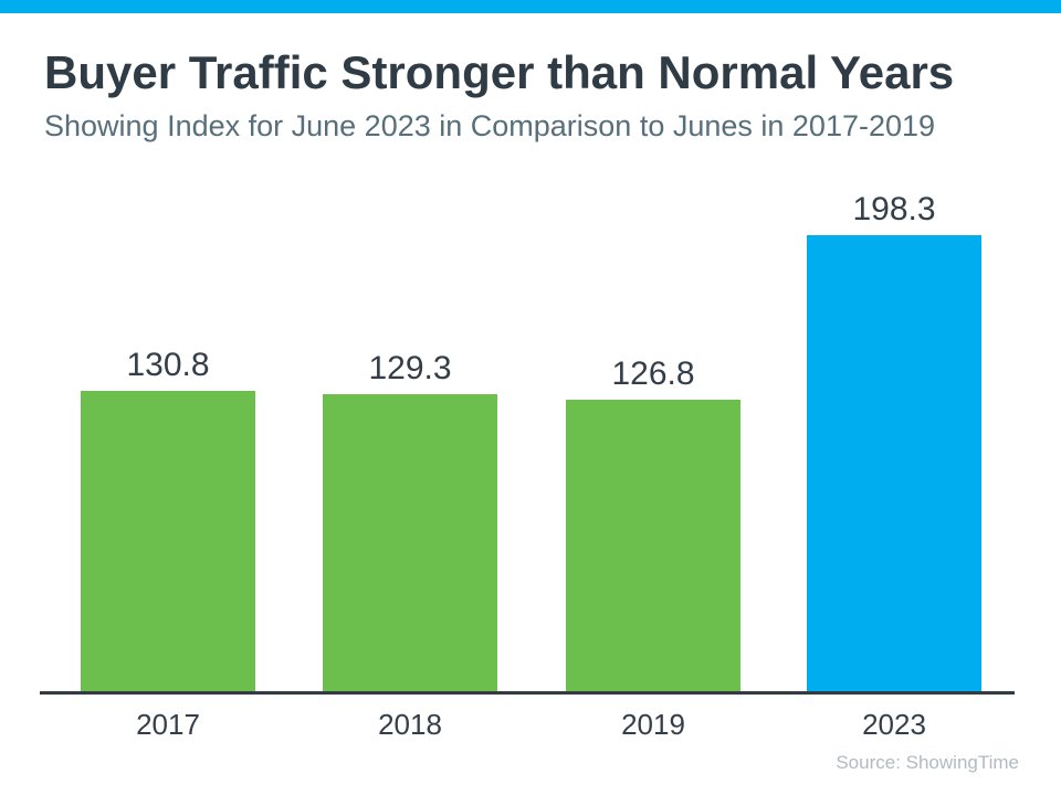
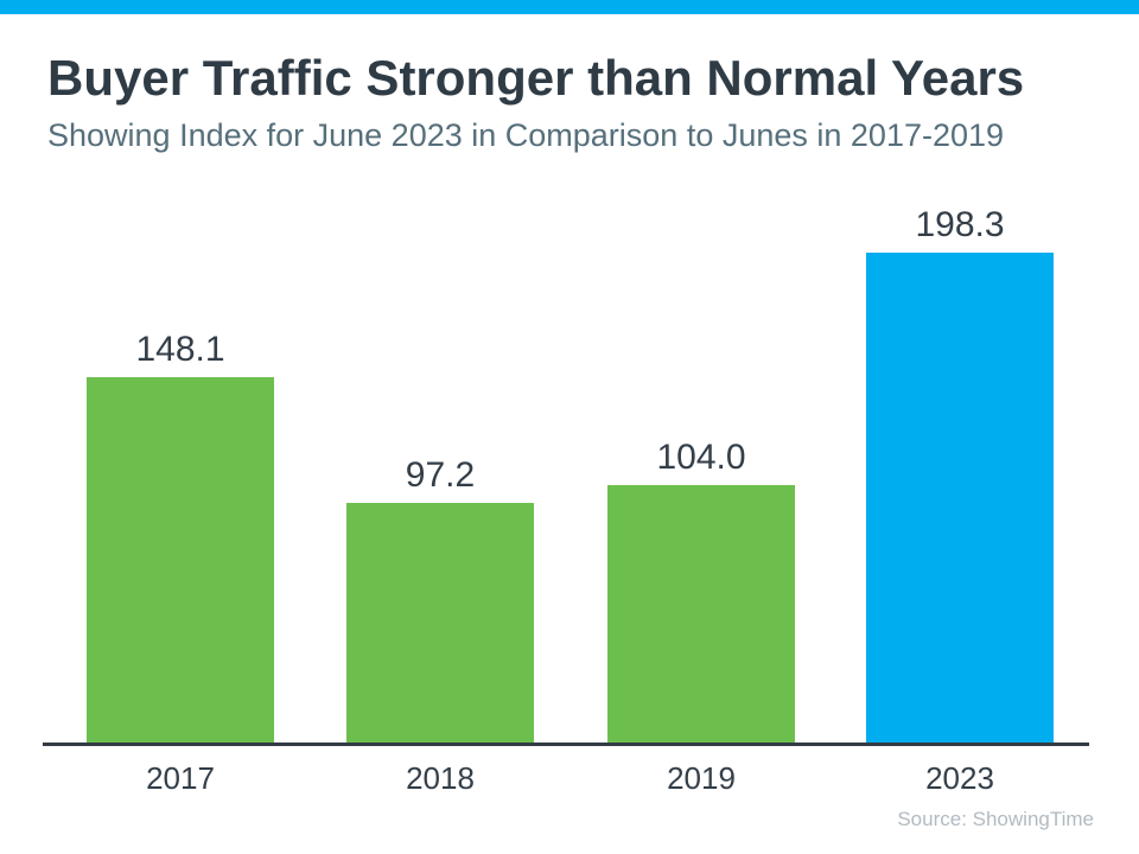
2017: 130.8 -> 148.1
2018: 129.3 -> 97.2
2019: 126.8 -> 104.0
